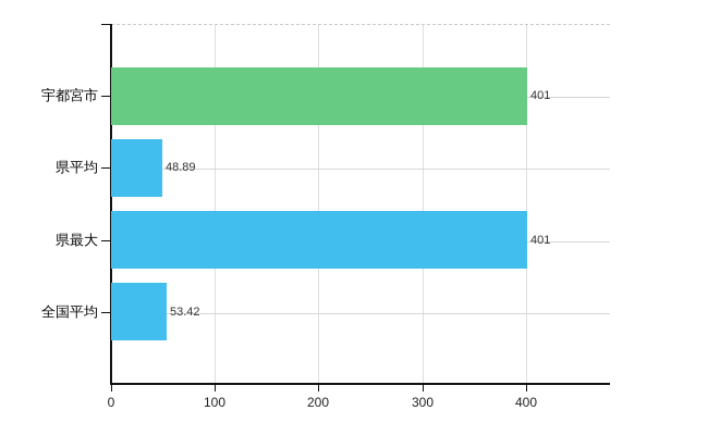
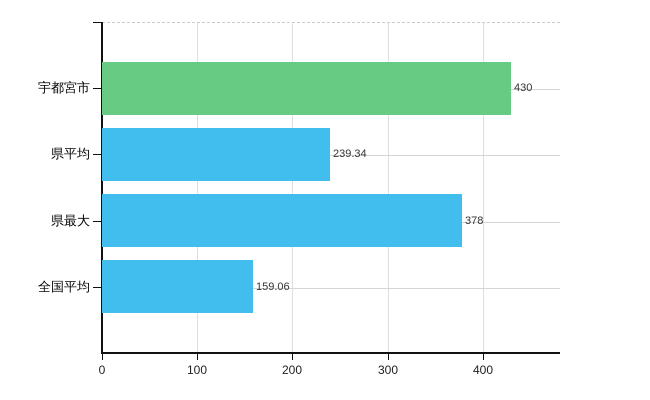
宇都宮市: 401 -> 430
県平均: 48.89 -> 239.34
県最大: 401 -> 378
全国平均: 53.42 -> 159.06
